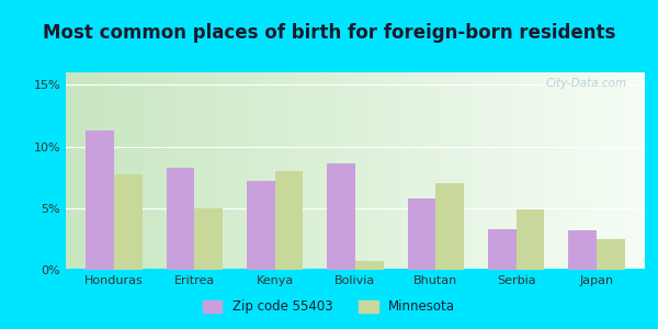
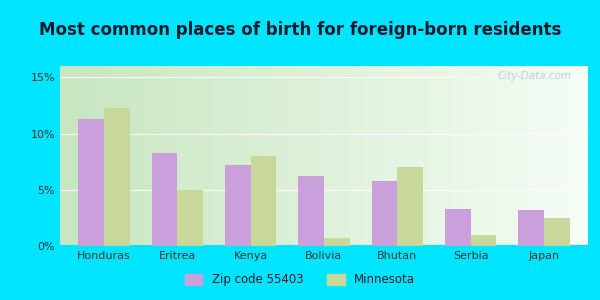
Minnesota/Honduras: 7.7% -> 12.3%
Zip code 55403/Bolivia: 8.6% -> 6.2%
Minnesota/Serbia: 4.9% -> 1.0%
